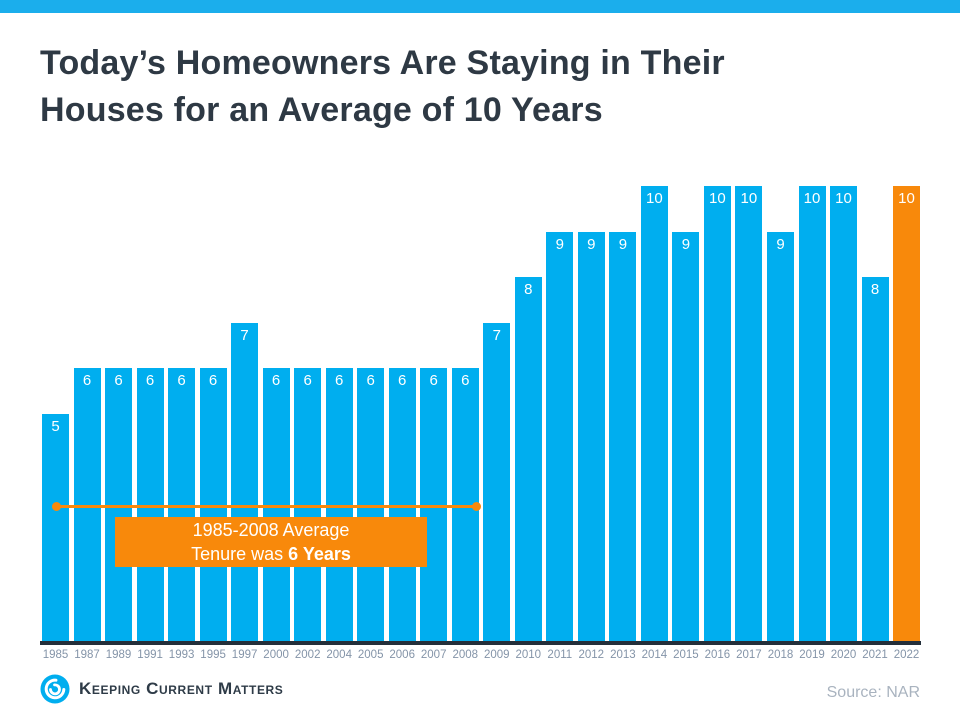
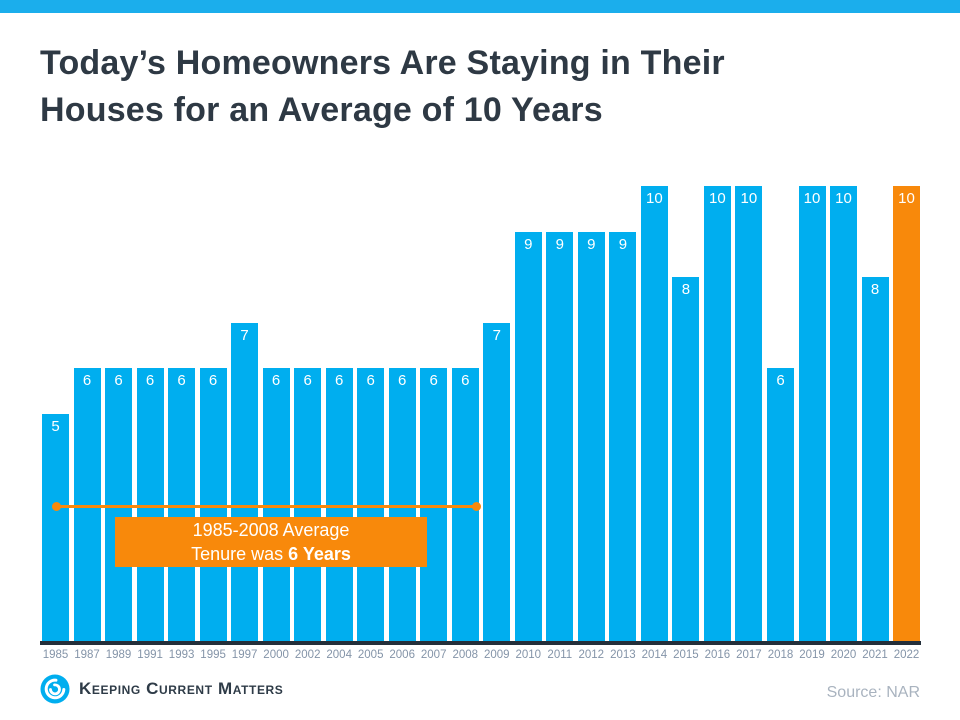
2010: 8 -> 9
2015: 9 -> 8
2018: 9 -> 6
